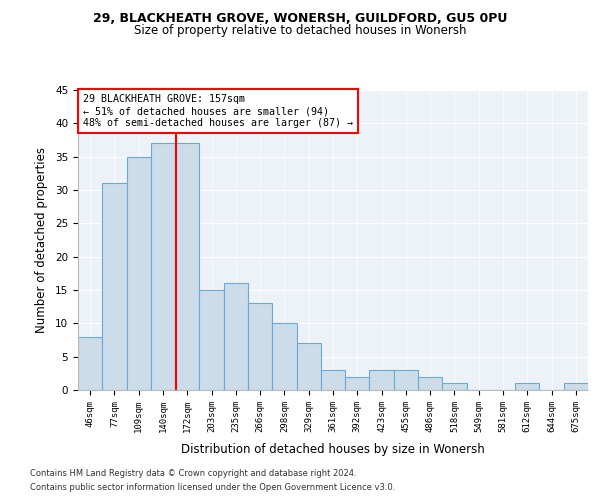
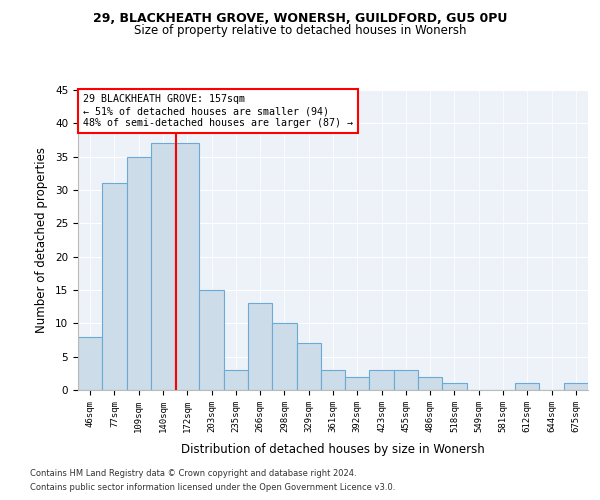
235sqm: 16 -> 3
